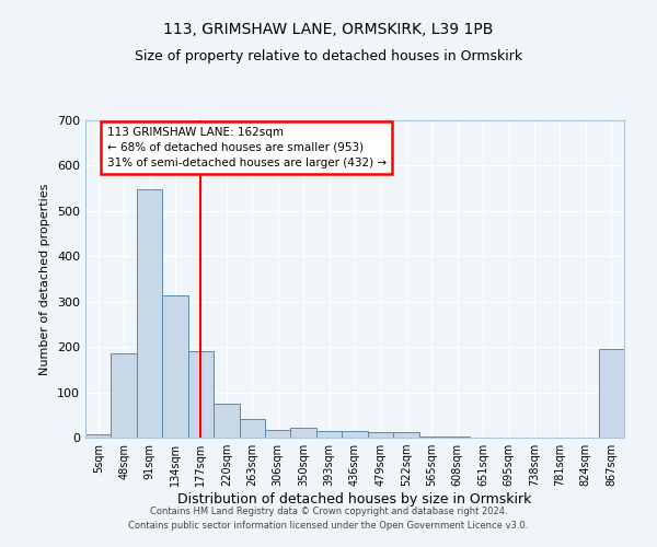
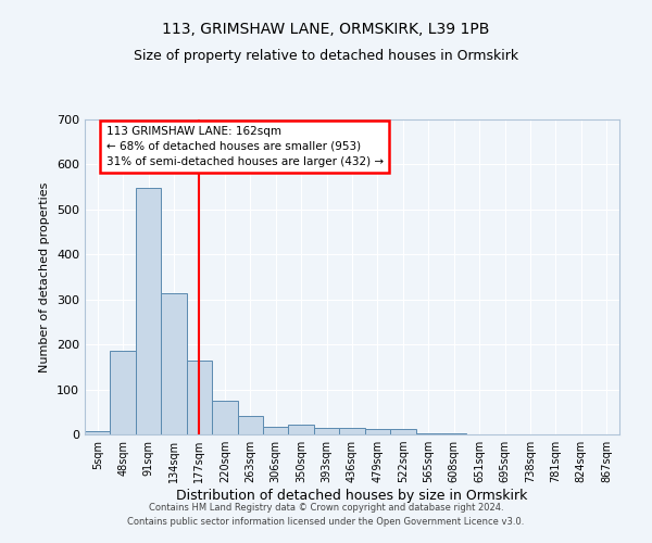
177sqm: 190 -> 165
867sqm: 195 -> 1
